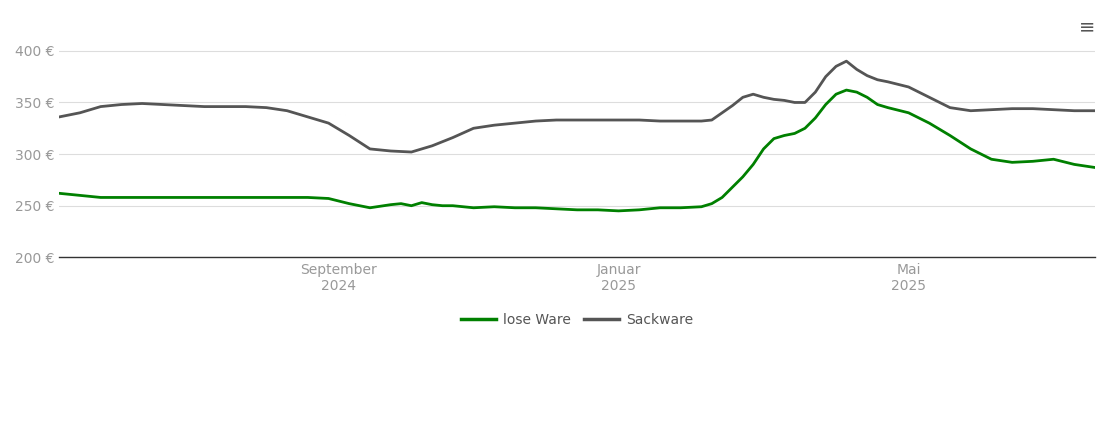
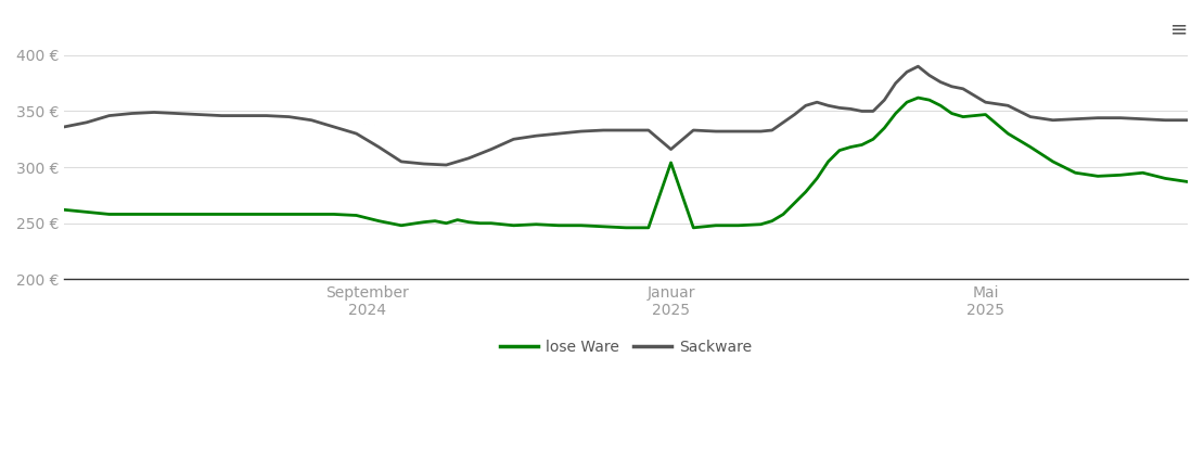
lose Ware/Januar 2025: 245 € -> 304 €
Sackware/Januar 2025: 333 € -> 316 €
lose Ware/Mai 2025: 340 € -> 347 €
Sackware/Mai 2025: 365 € -> 358 €
